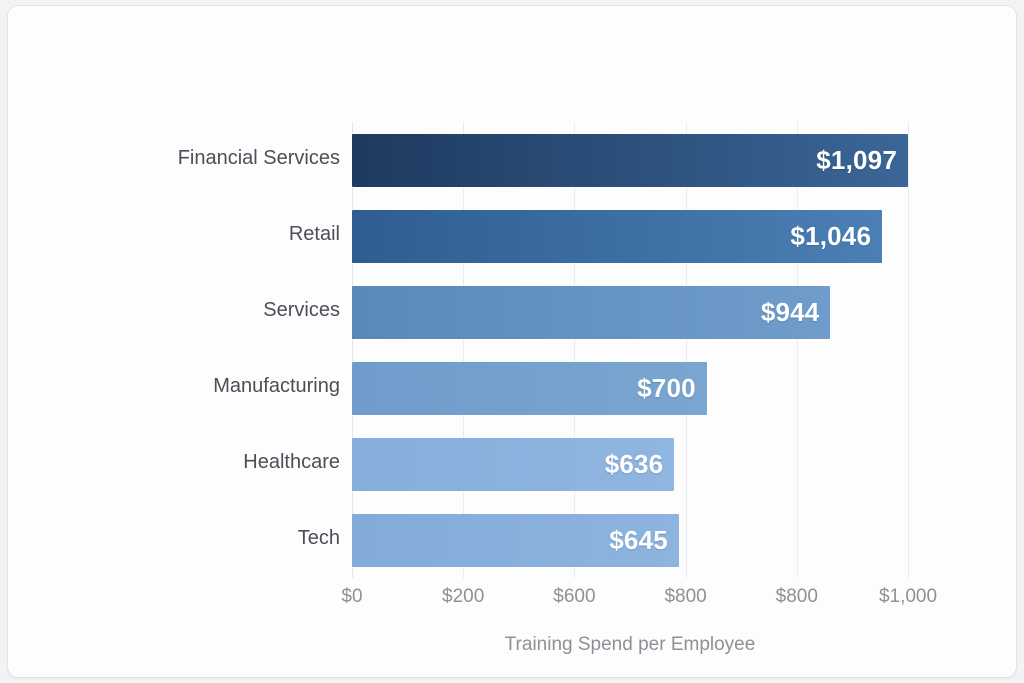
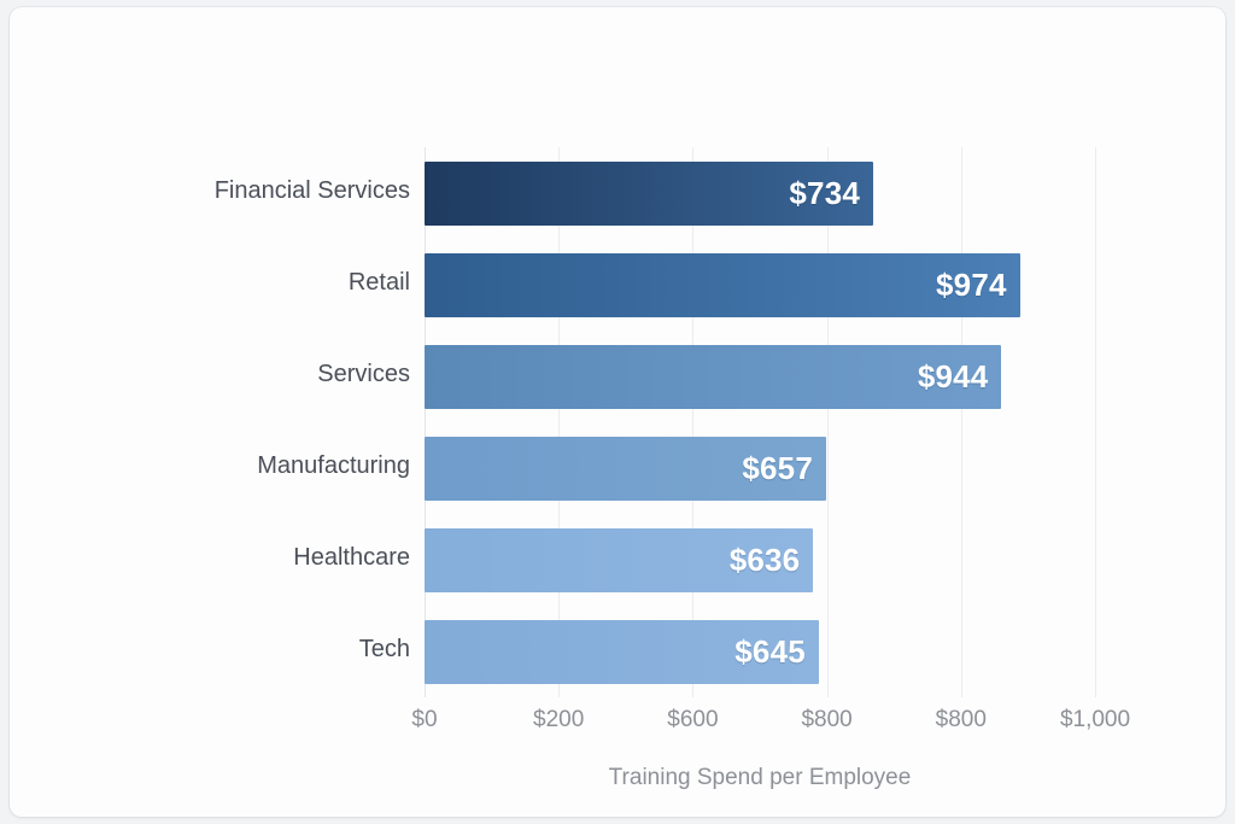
Financial Services: $1,097 -> $734
Retail: $1,046 -> $974
Manufacturing: $700 -> $657
